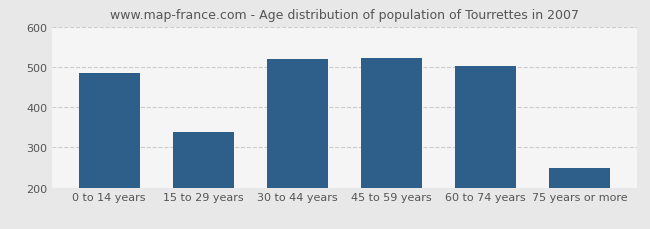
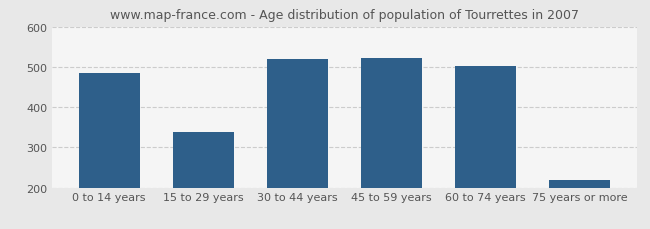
75 years or more: 248 -> 220
